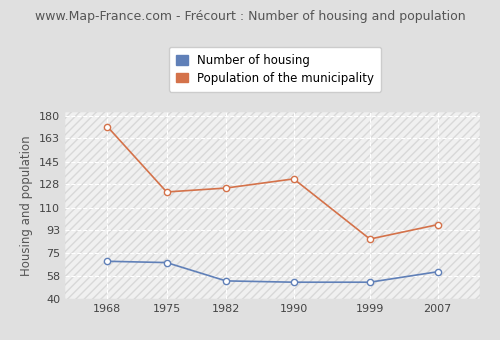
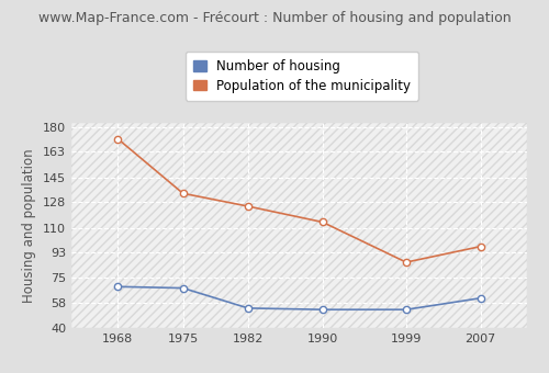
Population of the municipality/1975: 122 -> 134
Population of the municipality/1990: 132 -> 114
